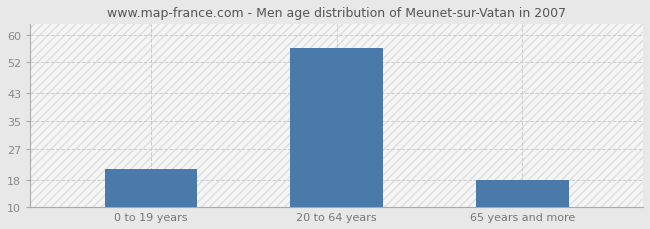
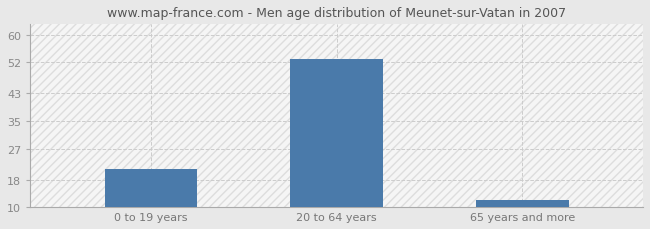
20 to 64 years: 56 -> 53
65 years and more: 18 -> 12
